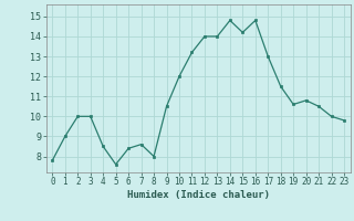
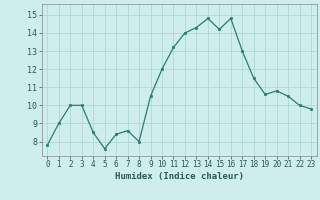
13: 14.0 -> 14.3
